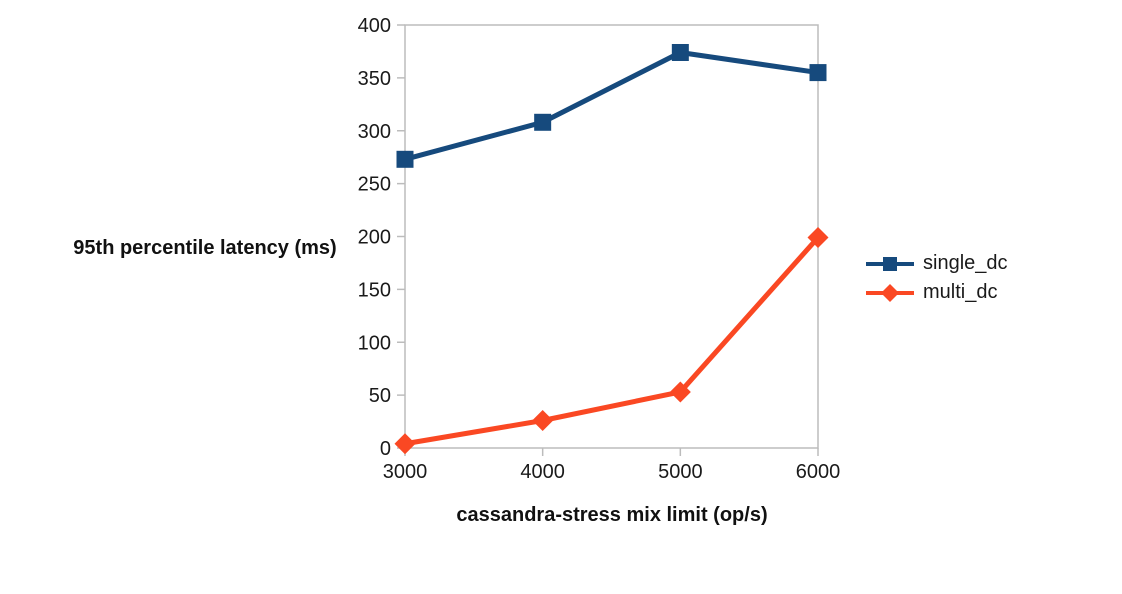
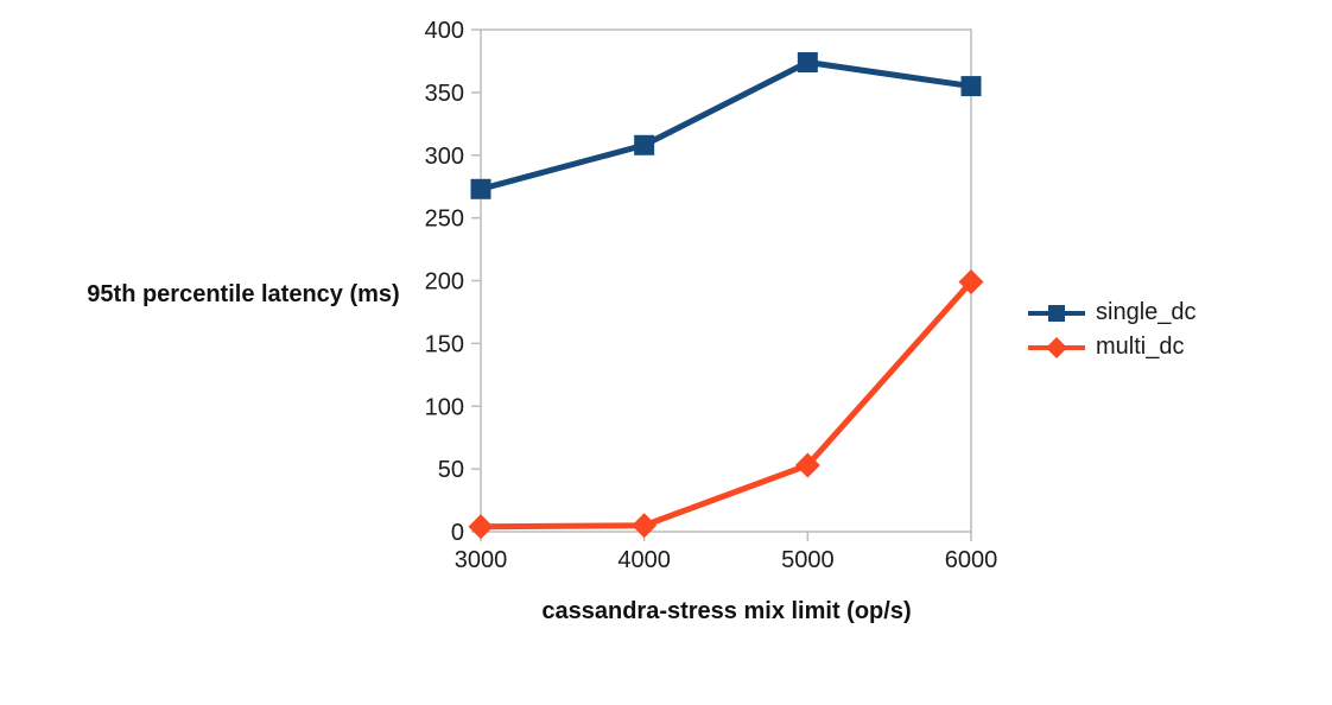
multi_dc/4000: 26 -> 5
